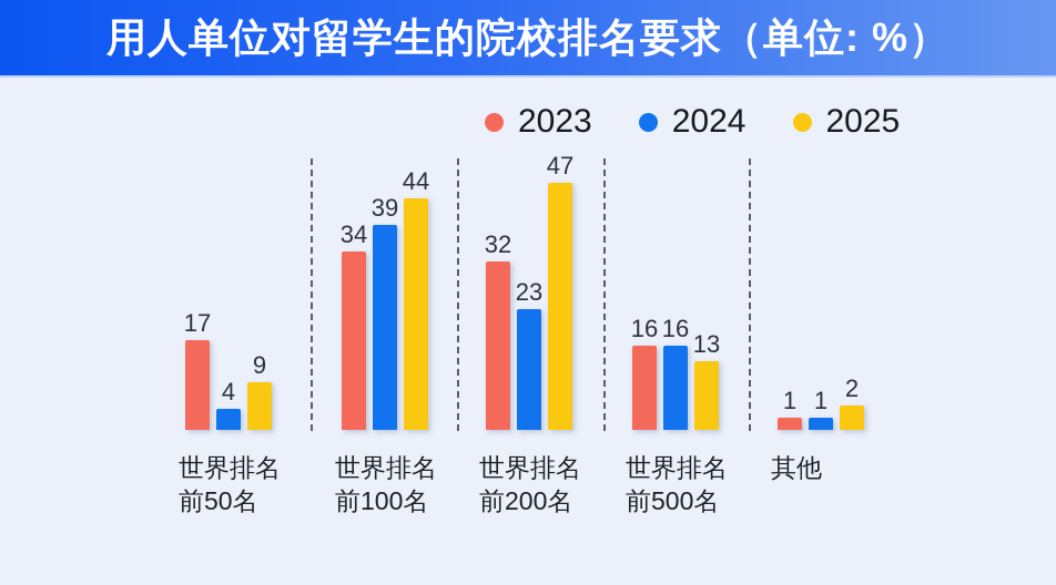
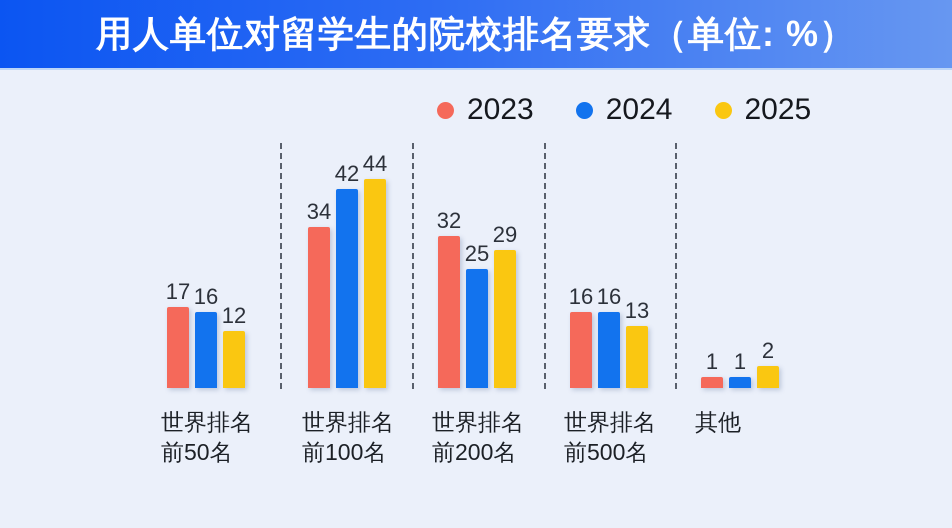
2024/世界排名前50名: 4 -> 16
2025/世界排名前50名: 9 -> 12
2024/世界排名前100名: 39 -> 42
2024/世界排名前200名: 23 -> 25
2025/世界排名前200名: 47 -> 29
